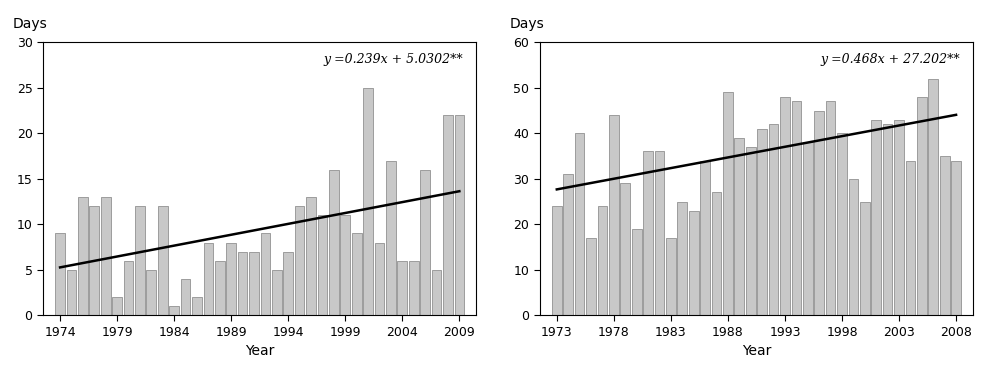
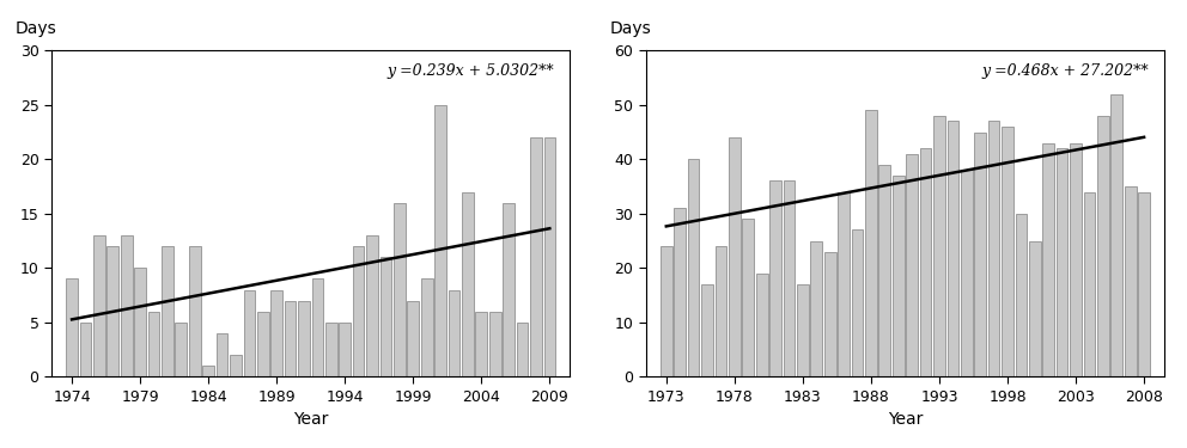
1979: 2 -> 10
1994: 7 -> 5
1999: 11 -> 7
1998: 40 -> 46
